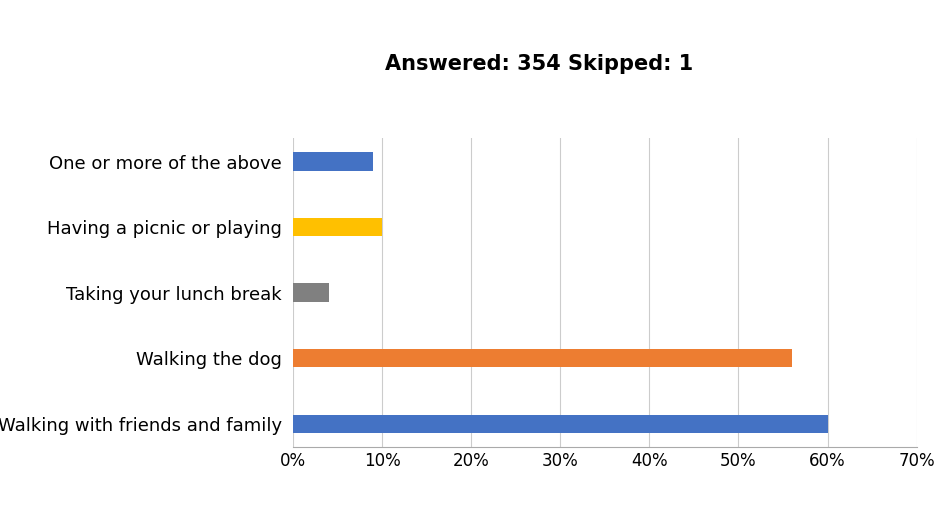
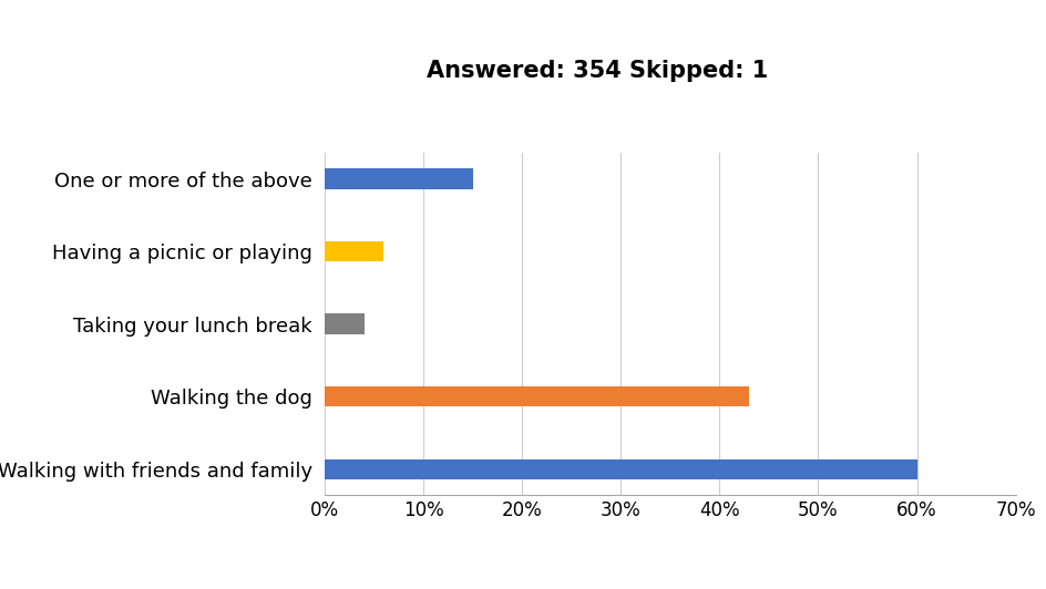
One or more of the above: 9% -> 15%
Having a picnic or playing: 10% -> 6%
Walking the dog: 56% -> 43%
